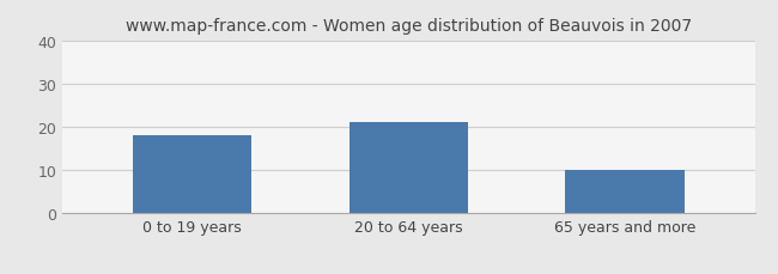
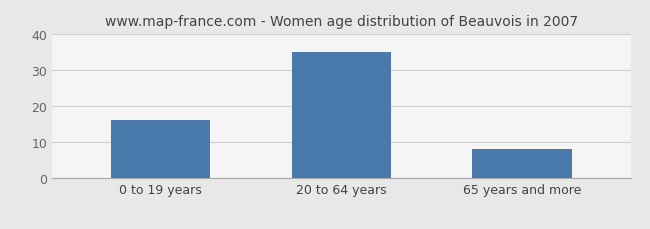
0 to 19 years: 18 -> 16
20 to 64 years: 21 -> 35
65 years and more: 10 -> 8
